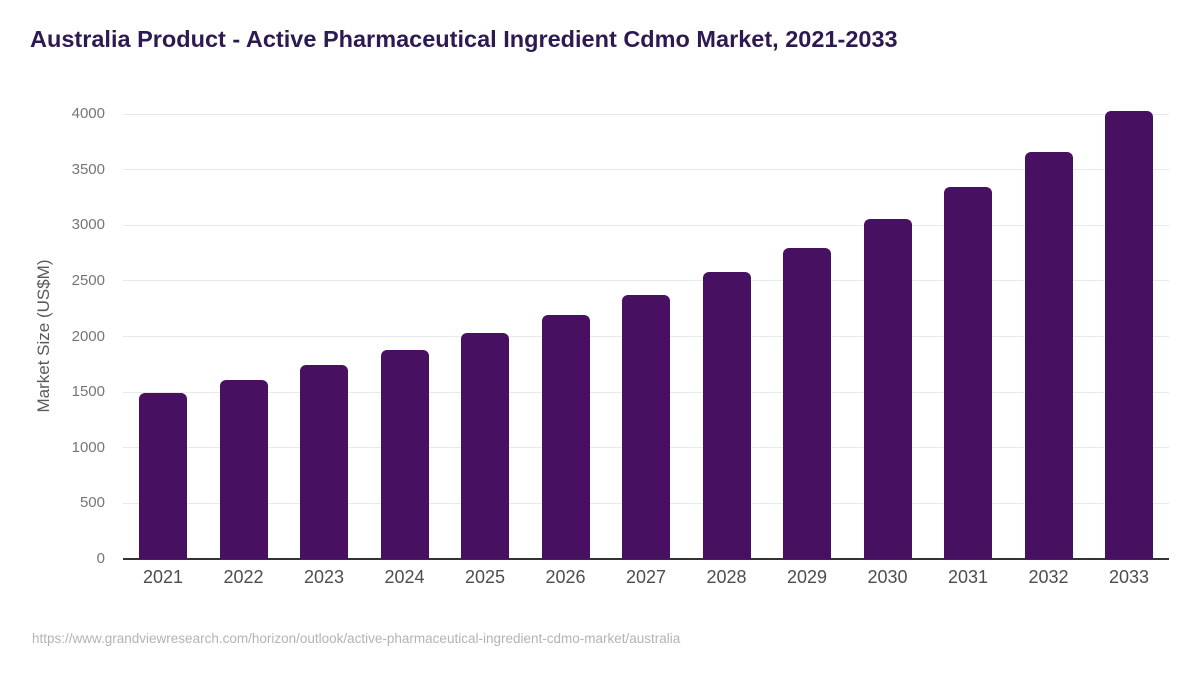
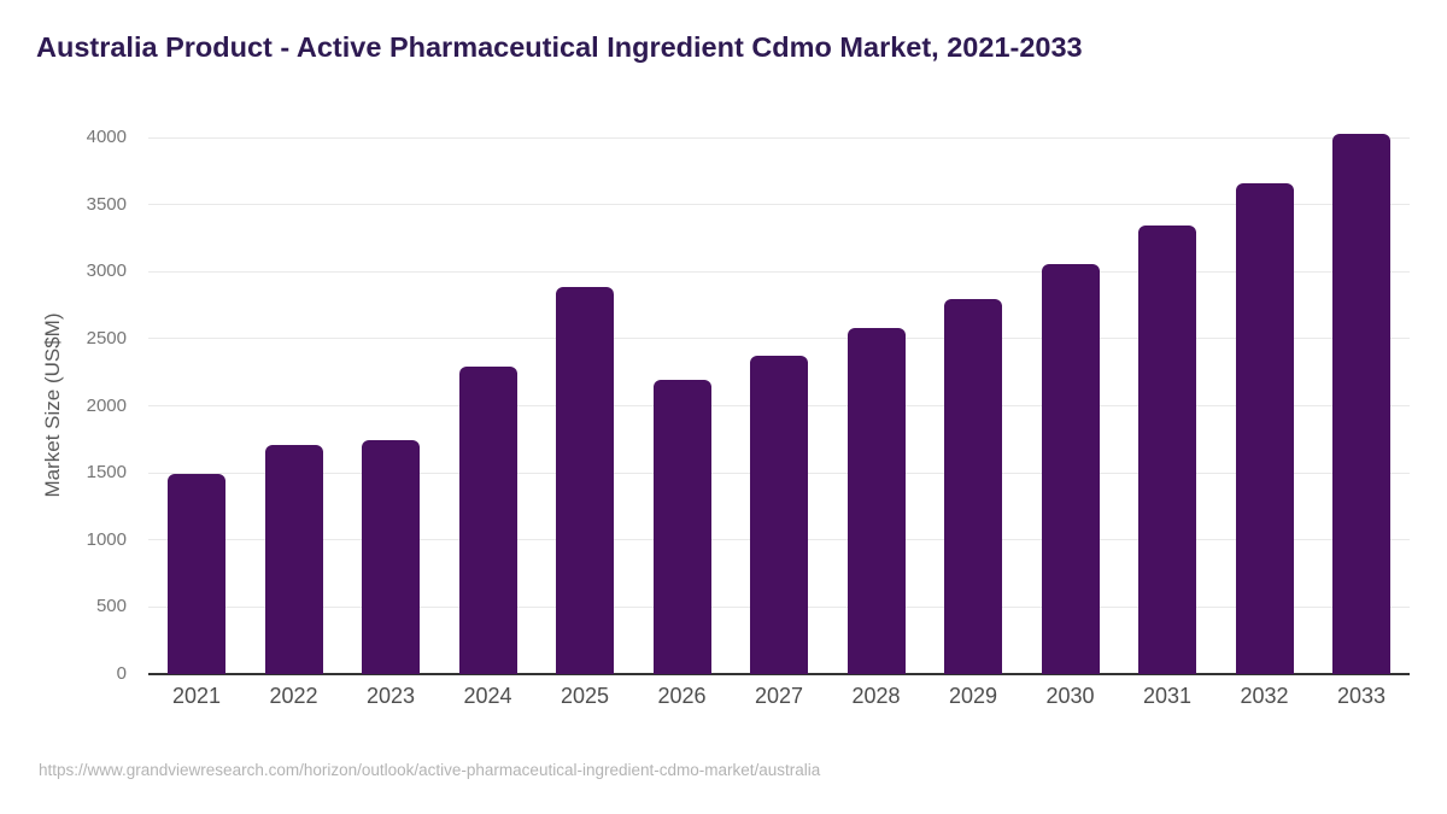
2022: 1610 -> 1710
2024: 1880 -> 2290
2025: 2030 -> 2890
